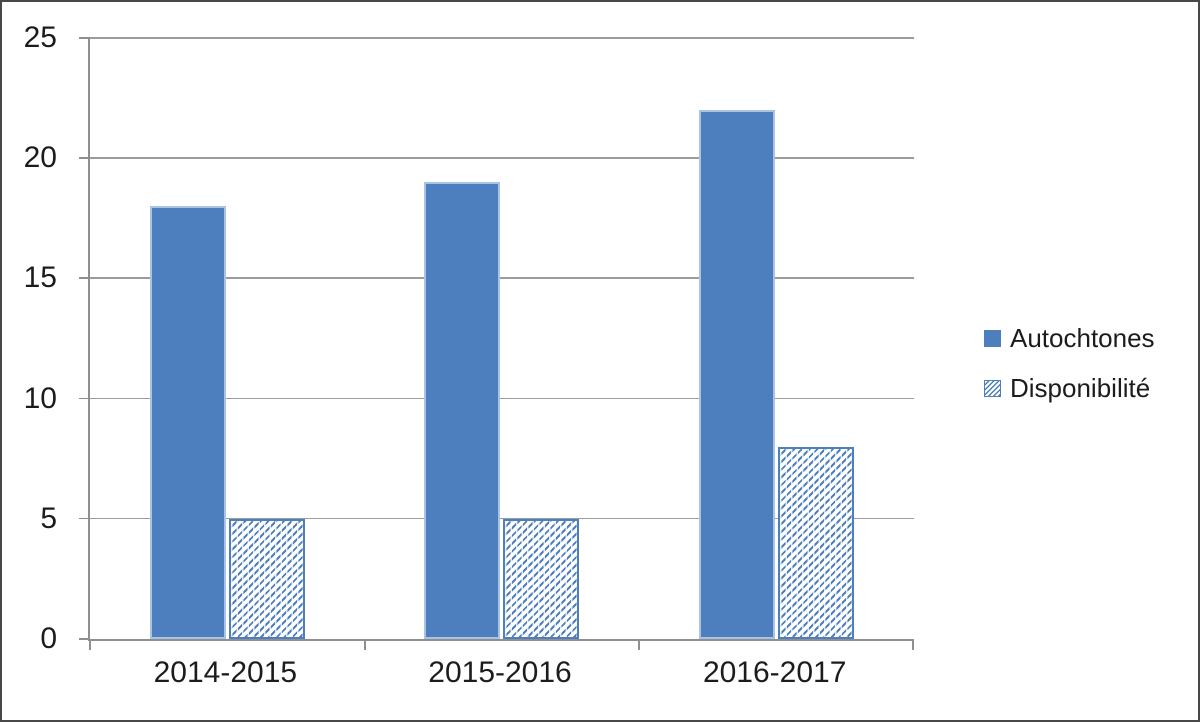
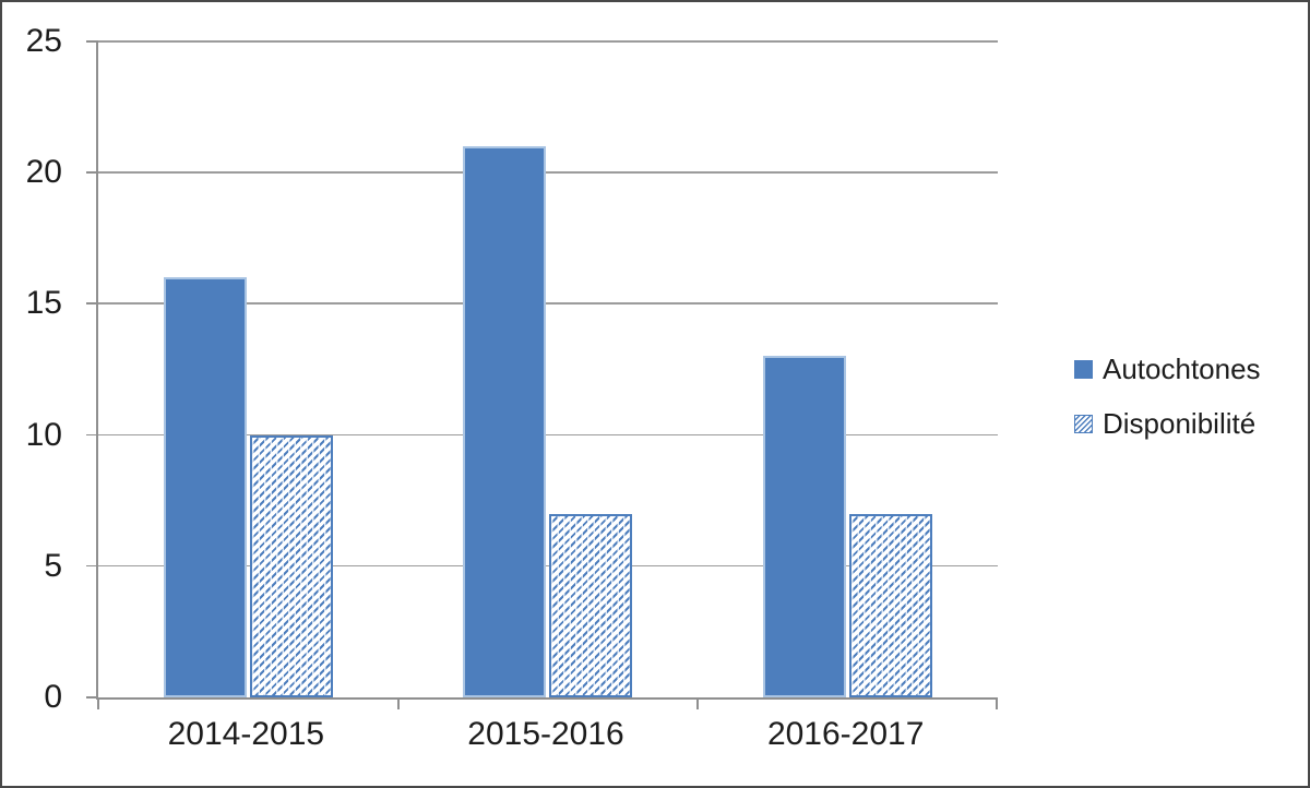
Autochtones/2014-2015: 18 -> 16
Disponibilité/2014-2015: 5 -> 10
Autochtones/2015-2016: 19 -> 21
Disponibilité/2015-2016: 5 -> 7
Autochtones/2016-2017: 22 -> 13
Disponibilité/2016-2017: 8 -> 7
